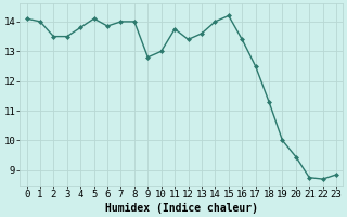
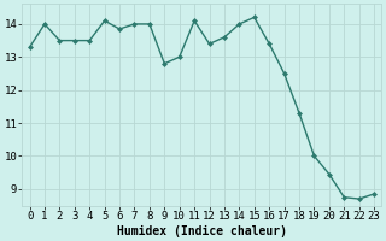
0: 14.10 -> 13.30
4: 13.80 -> 13.50
11: 13.75 -> 14.10
